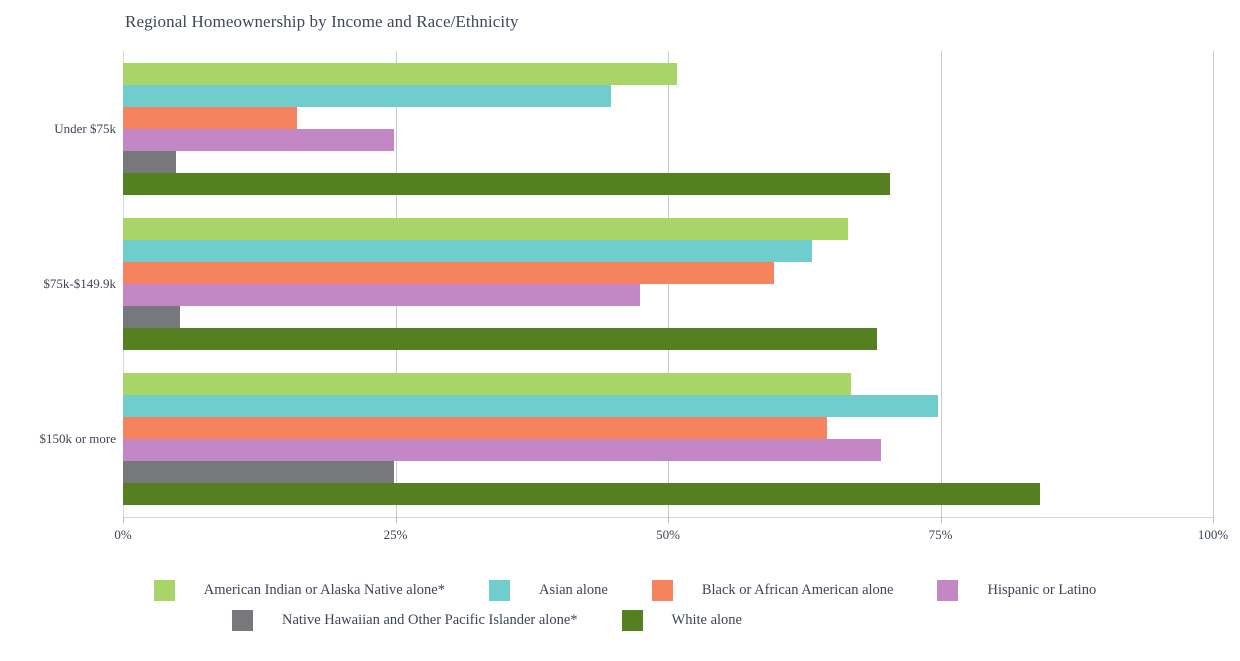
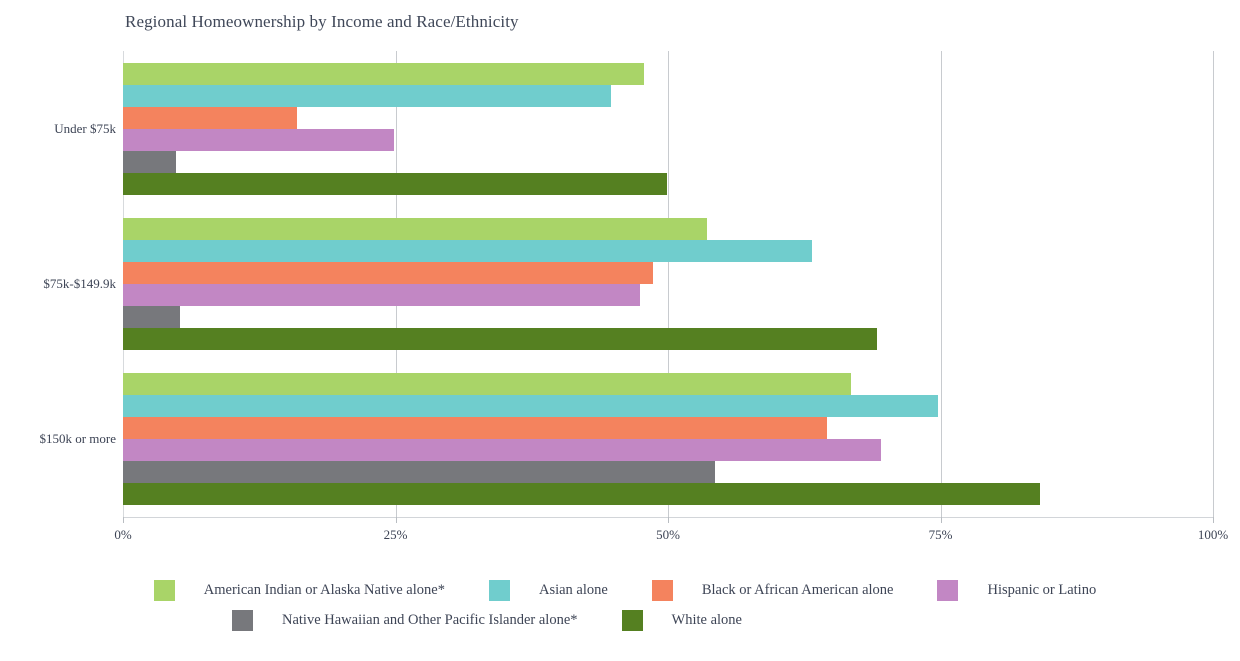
American Indian or Alaska Native alone*/Under $75k: 50.8% -> 47.8%
White alone/Under $75k: 70.4% -> 49.9%
American Indian or Alaska Native alone*/$75k-$149.9k: 66.5% -> 53.6%
Black or African American alone/$75k-$149.9k: 59.7% -> 48.6%
Native Hawaiian and Other Pacific Islander alone*/$150k or more: 24.9% -> 54.3%
